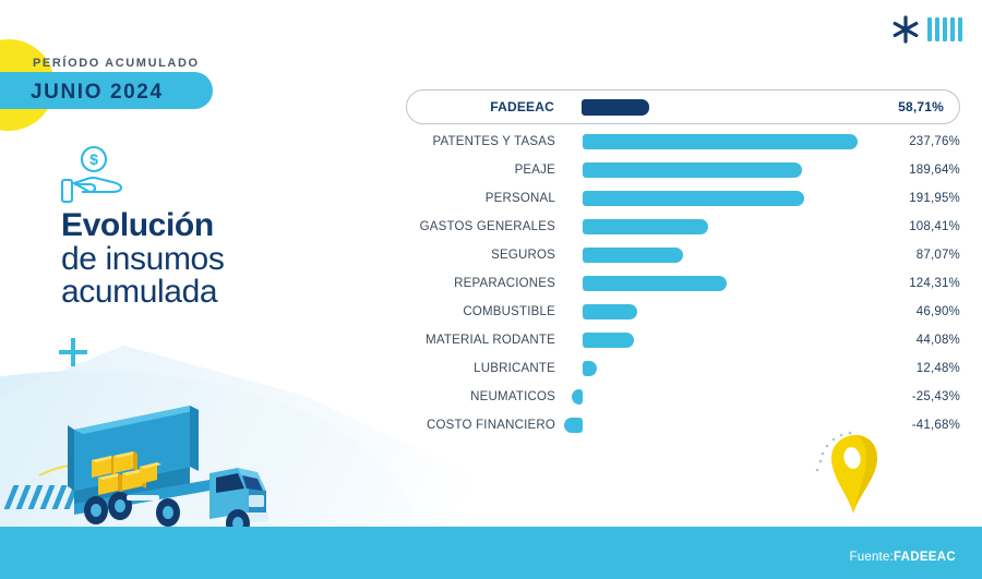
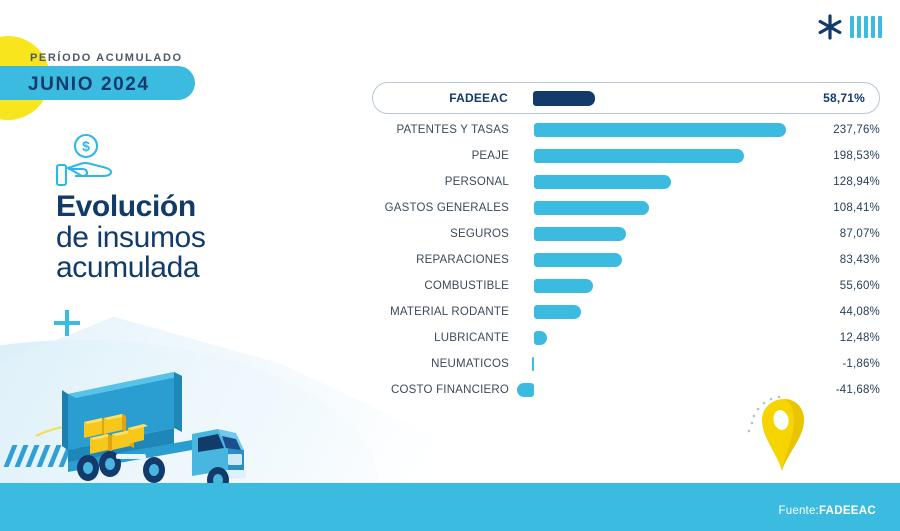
PEAJE: 189,64% -> 198,53%
PERSONAL: 191,95% -> 128,94%
REPARACIONES: 124,31% -> 83,43%
COMBUSTIBLE: 46,90% -> 55,60%
NEUMATICOS: -25,43% -> -1,86%
